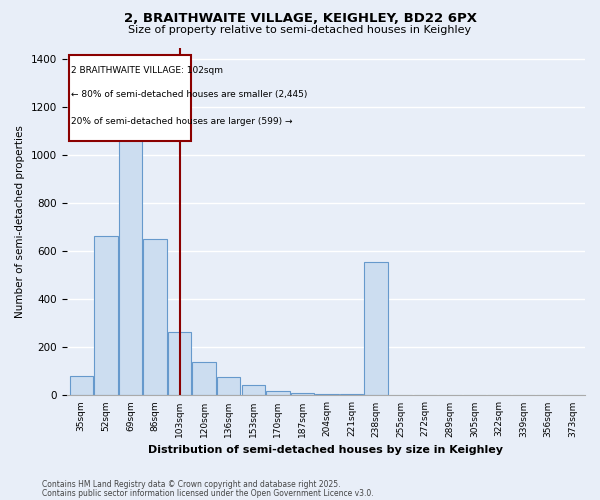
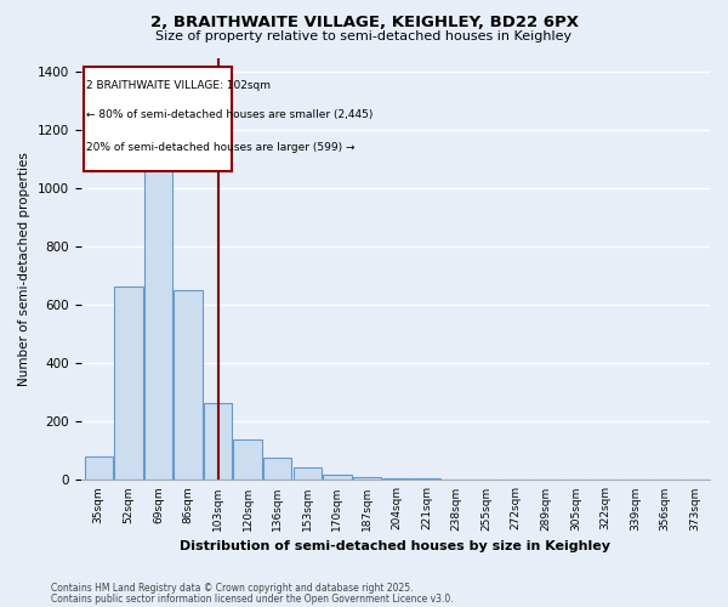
238sqm: 555 -> 3
